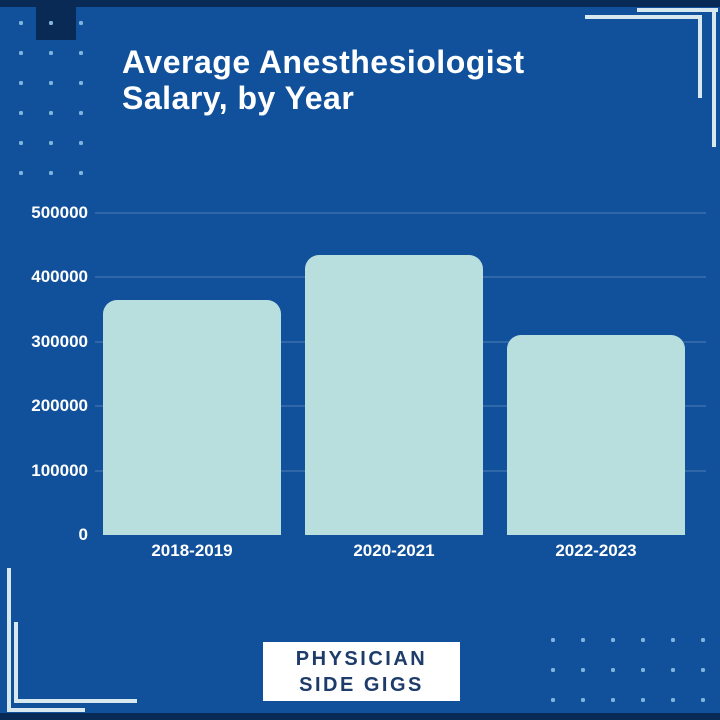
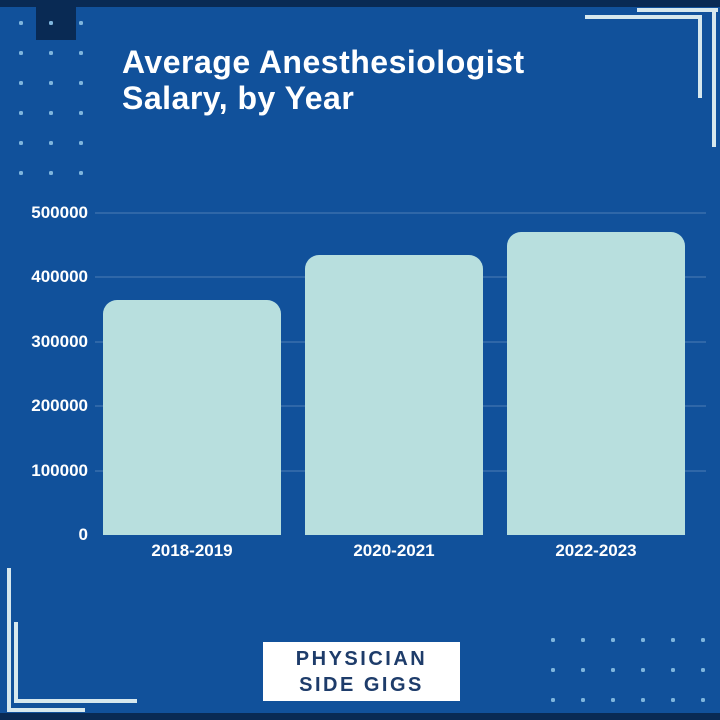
2022-2023: 310000 -> 470000
